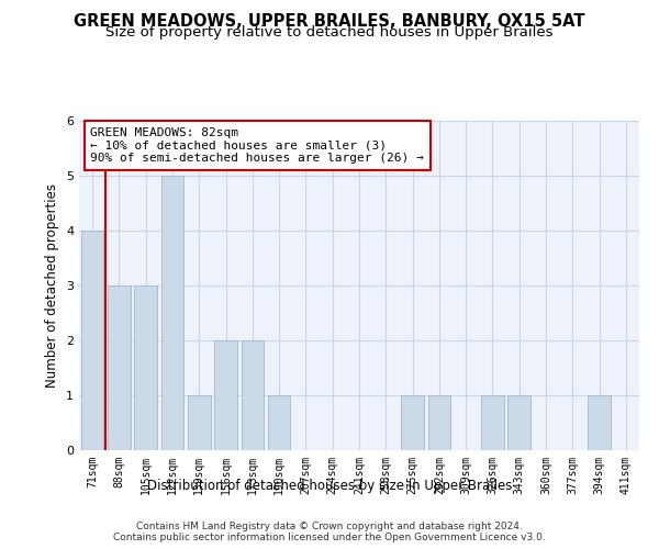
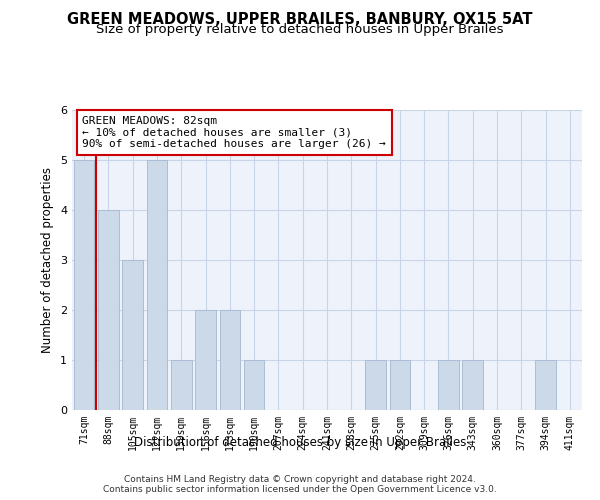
71sqm: 4 -> 5
88sqm: 3 -> 4
